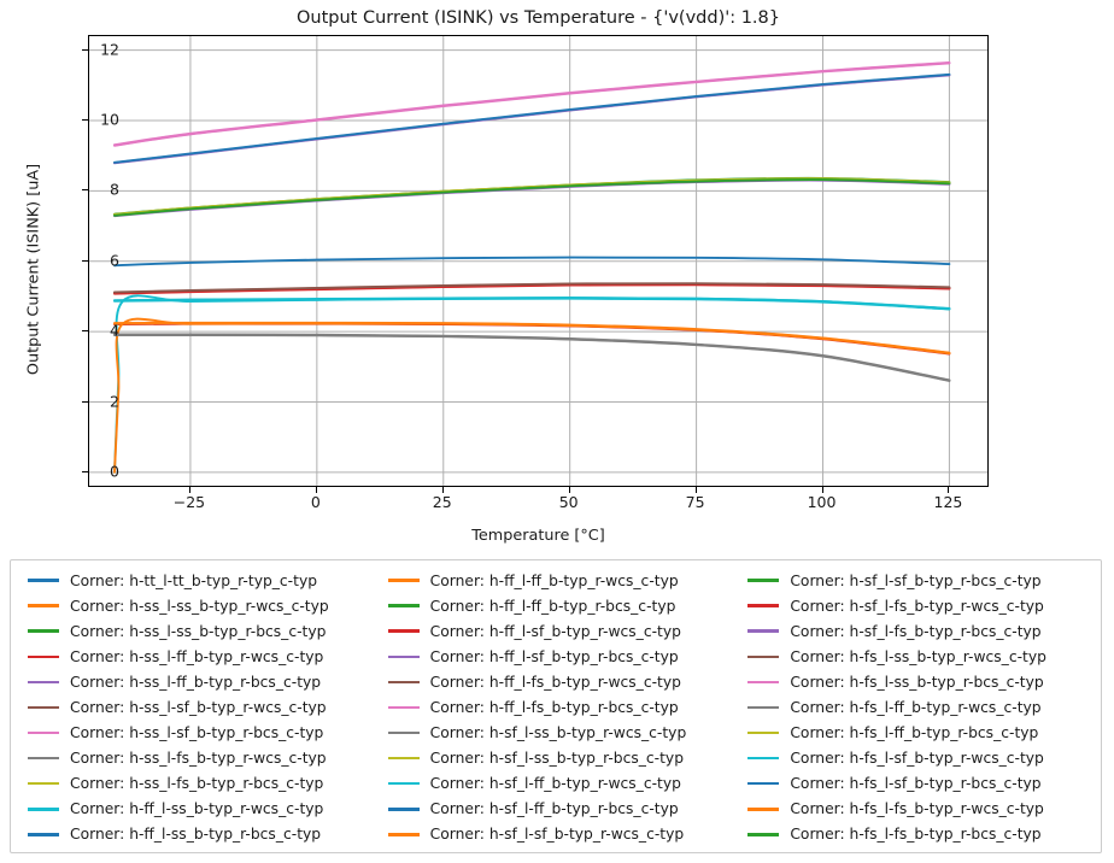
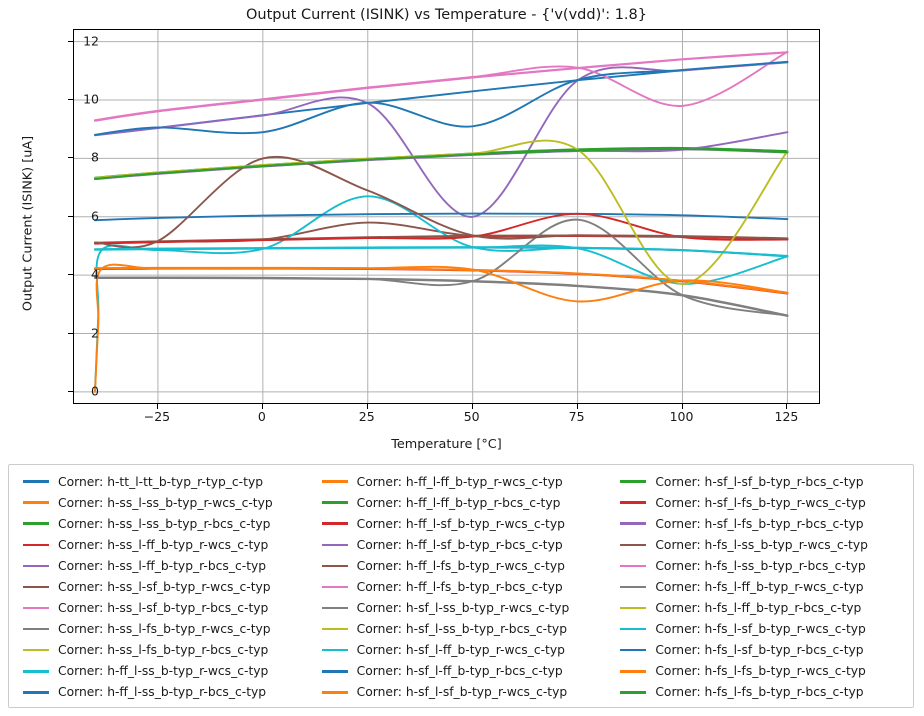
Corner: h-fs_l-ss_b-typ_r-wcs_c-typ/0: 5.2 -> 8.0
Corner: h-fs_l-sf_b-typ_r-bcs_c-typ/0: 9.5 -> 8.9
Corner: h-ss_l-sf_b-typ_r-wcs_c-typ/25: 5.3 -> 5.8
Corner: h-ff_l-ss_b-typ_r-wcs_c-typ/25: 4.9 -> 6.7
Corner: h-fs_l-ss_b-typ_r-wcs_c-typ/25: 5.3 -> 6.9
Corner: h-ff_l-sf_b-typ_r-bcs_c-typ/50: 10.3 -> 6.0
Corner: h-fs_l-sf_b-typ_r-bcs_c-typ/50: 10.3 -> 9.1
Corner: h-sf_l-ss_b-typ_r-wcs_c-typ/75: 3.6 -> 5.9
Corner: h-sf_l-fs_b-typ_r-wcs_c-typ/75: 5.3 -> 6.1
Corner: h-fs_l-fs_b-typ_r-wcs_c-typ/75: 4.1 -> 3.1
Corner: h-ff_l-fs_b-typ_r-bcs_c-typ/100: 11.4 -> 9.8
Corner: h-sf_l-ff_b-typ_r-wcs_c-typ/100: 4.8 -> 3.7
Corner: h-fs_l-ff_b-typ_r-bcs_c-typ/100: 8.3 -> 3.7
Corner: h-sf_l-fs_b-typ_r-bcs_c-typ/125: 8.2 -> 8.9
